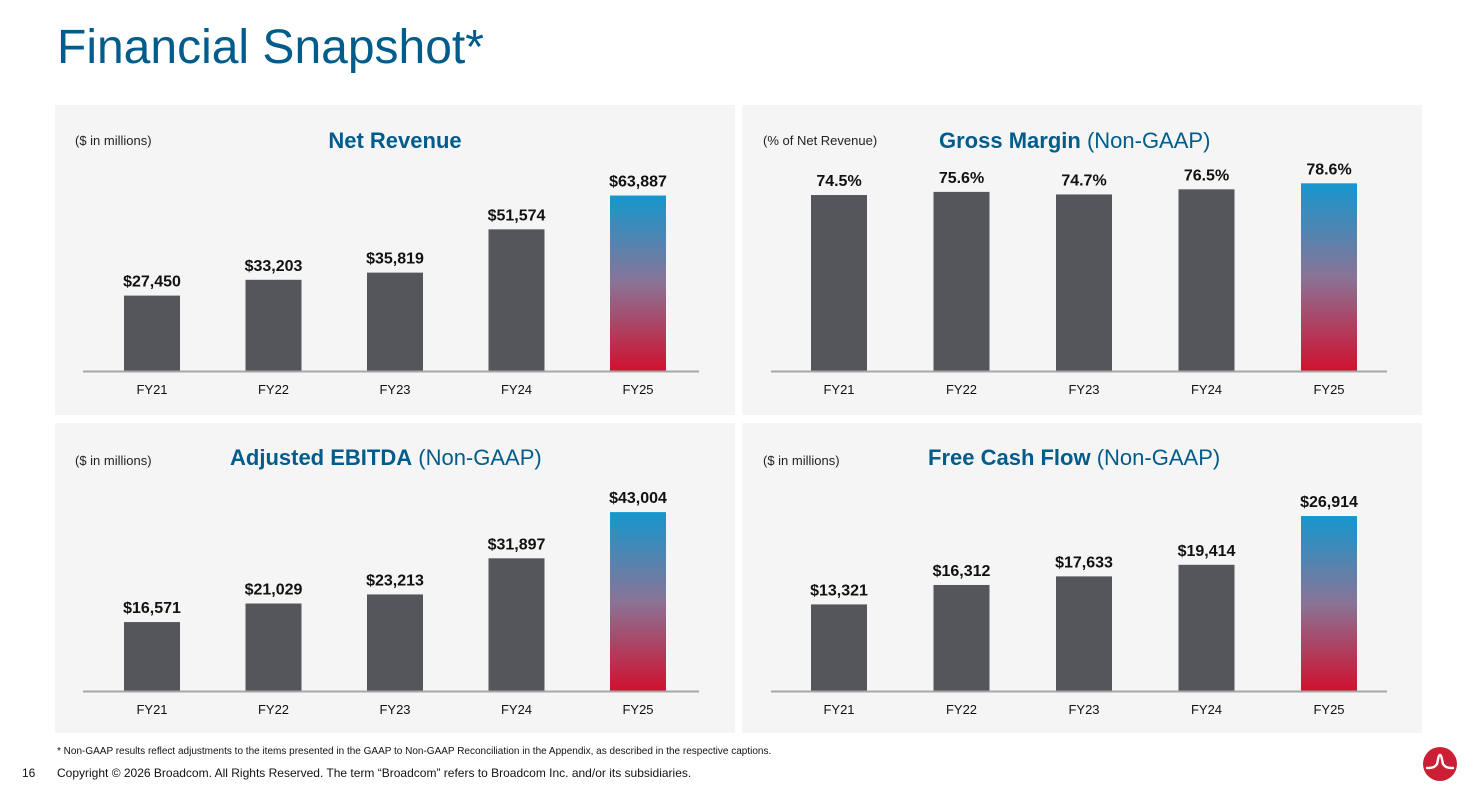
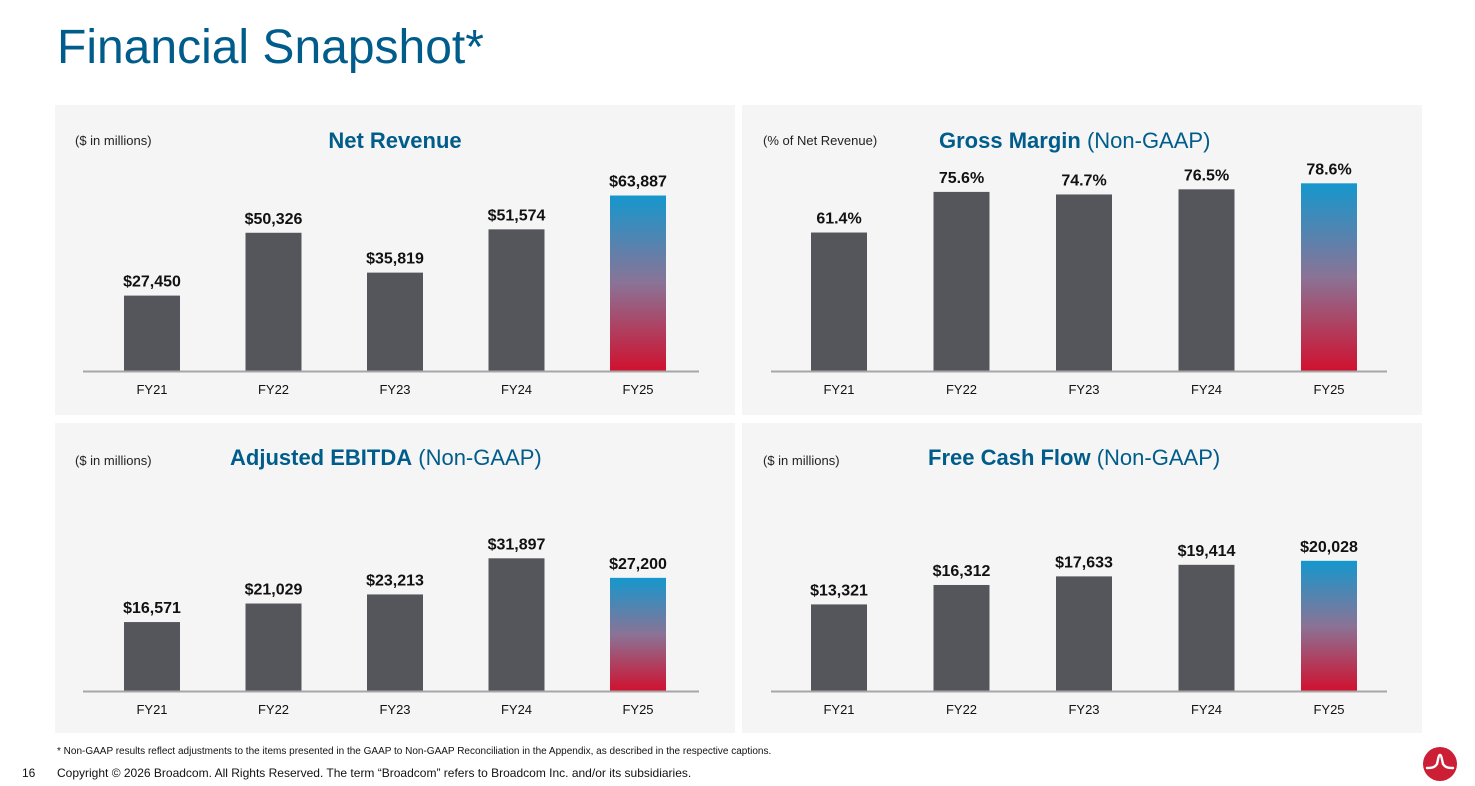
Net Revenue/FY22: $33,203 -> $50,326
Gross Margin/FY21: 74.5% -> 61.4%
Adjusted EBITDA/FY25: $43,004 -> $27,200
Free Cash Flow/FY25: $26,914 -> $20,028
